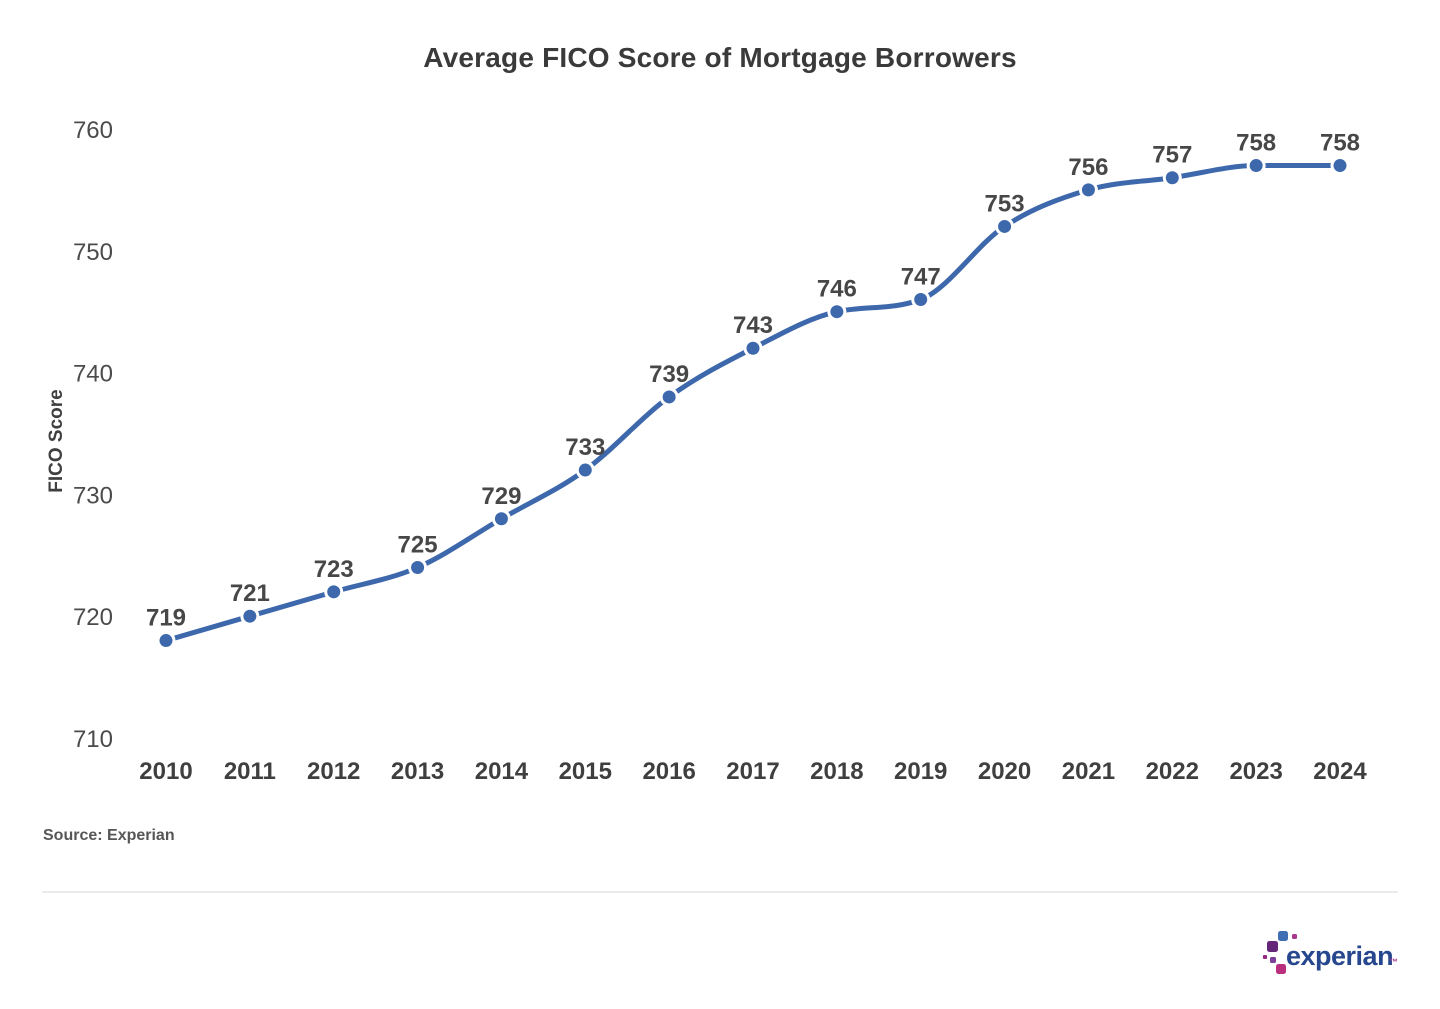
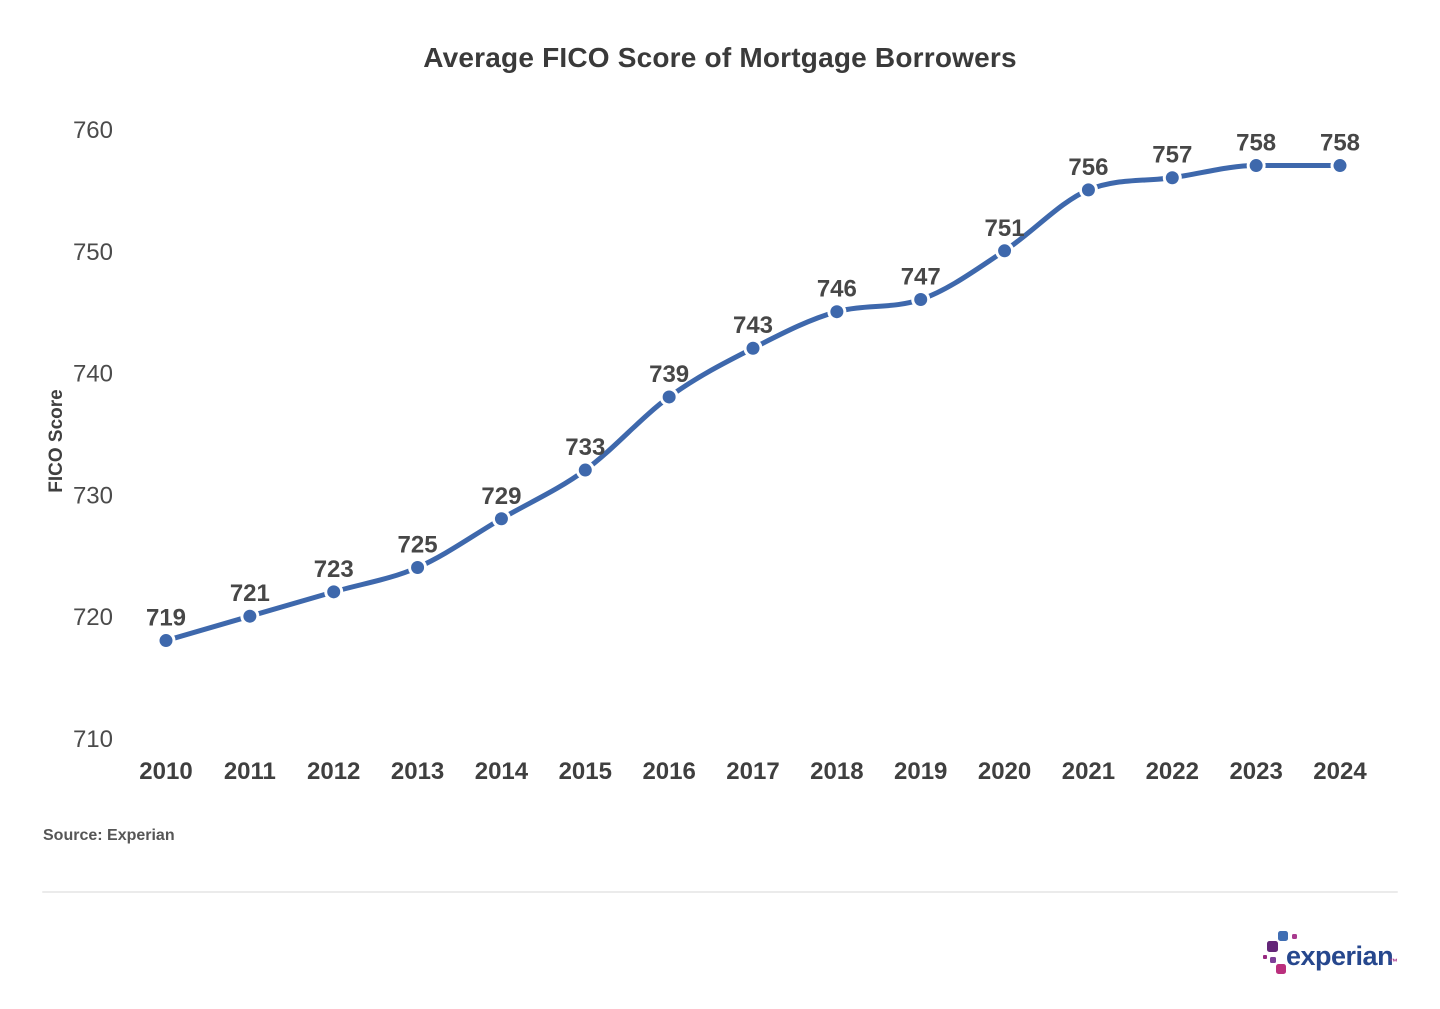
2020: 753 -> 751
